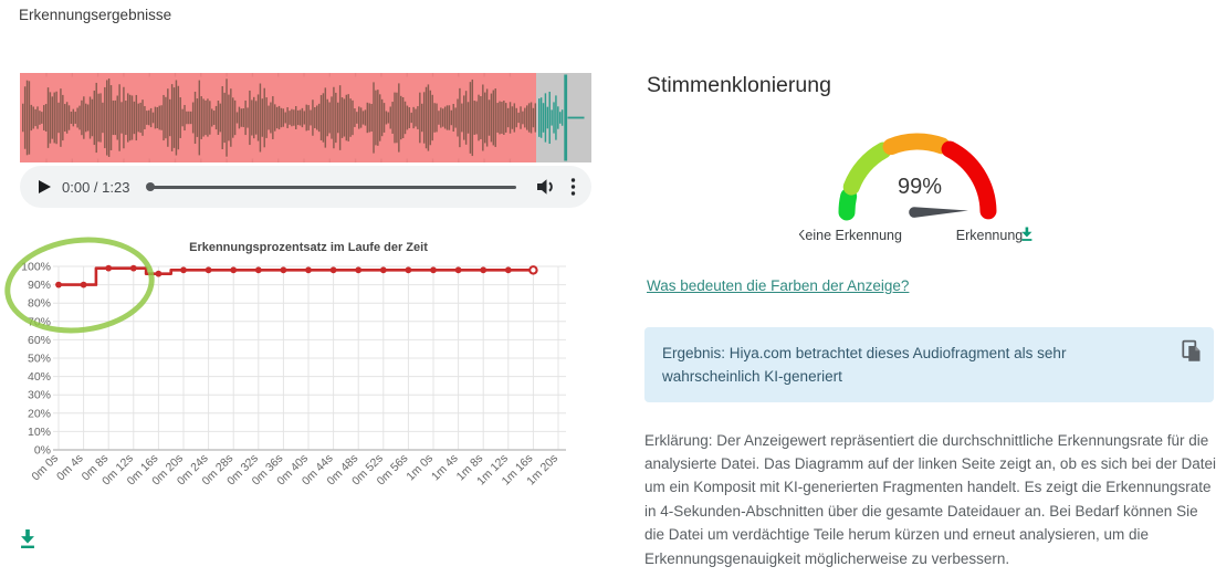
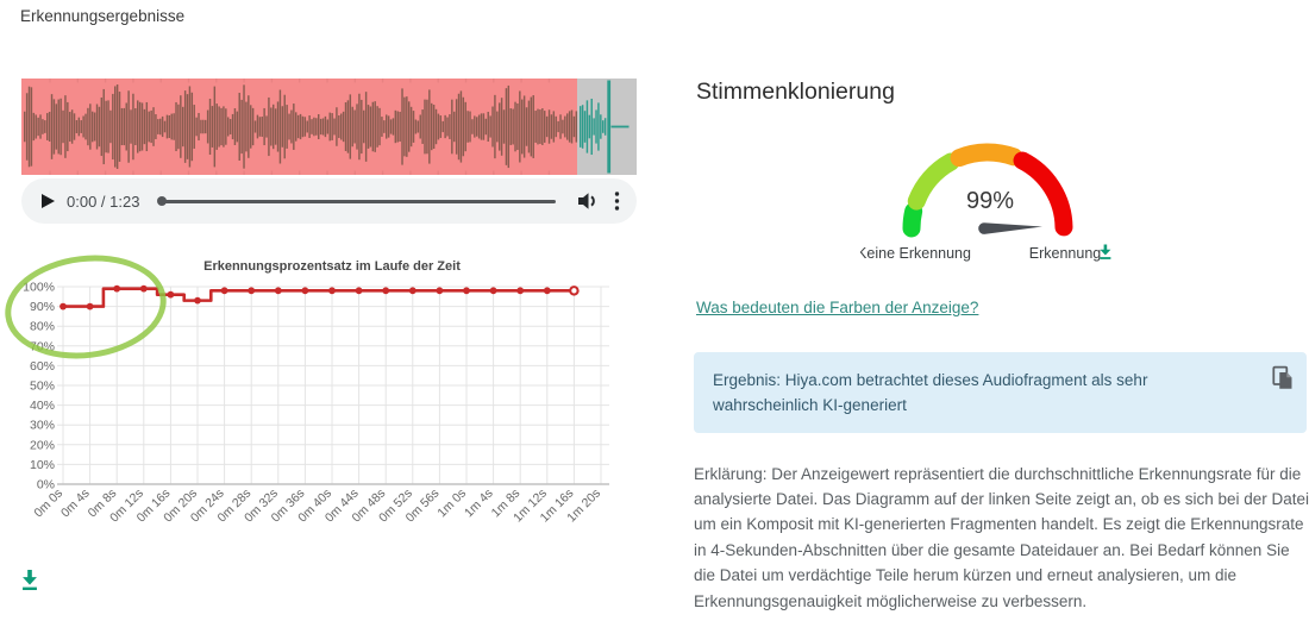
0m 20s: 98% -> 93%
